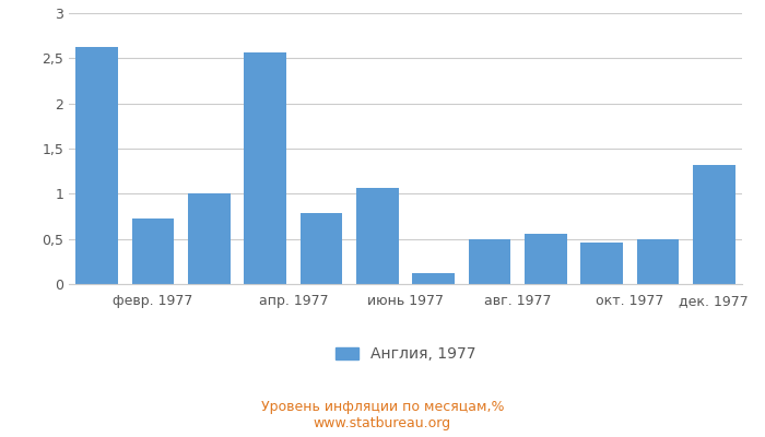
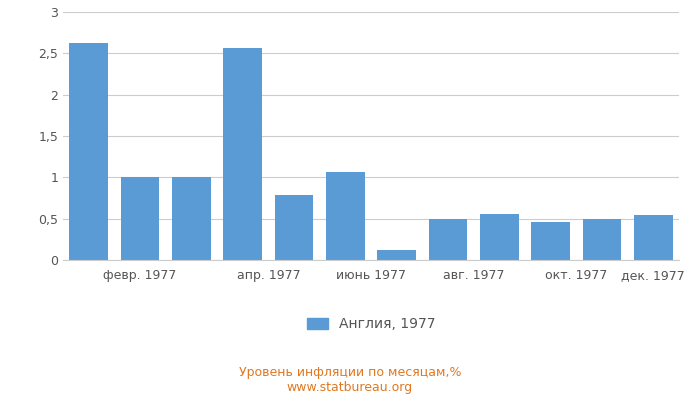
февр. 1977: 0,72 -> 1,00
дек. 1977: 1,32 -> 0,55
